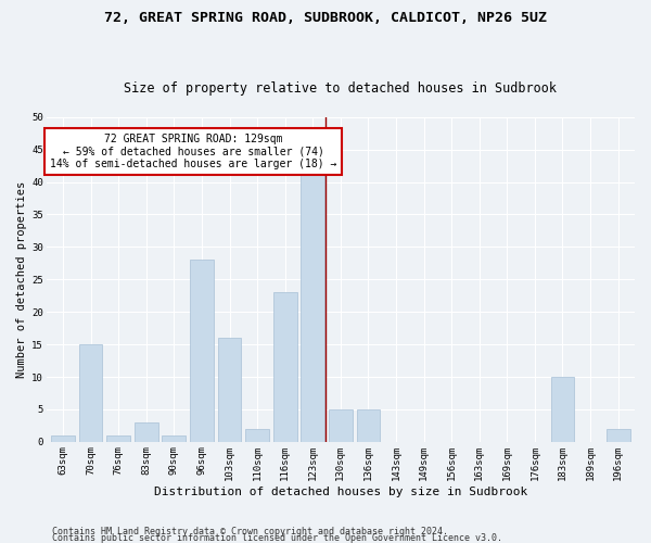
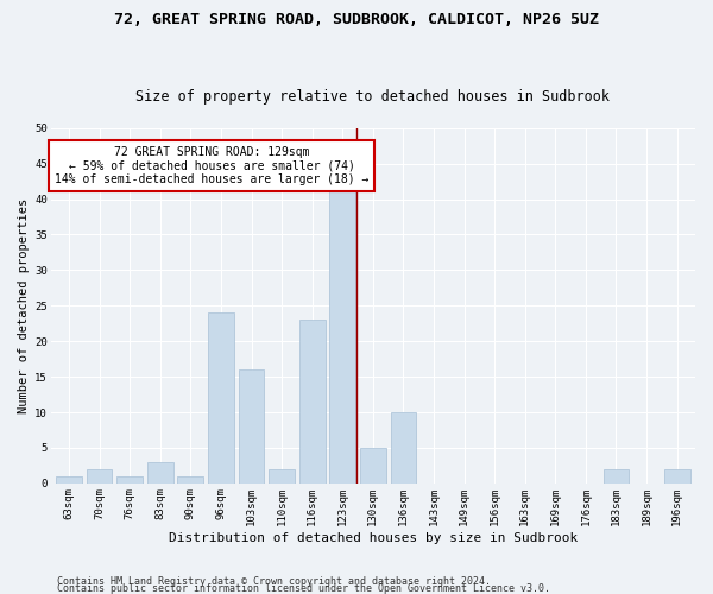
70sqm: 15 -> 2
96sqm: 28 -> 24
136sqm: 5 -> 10
183sqm: 10 -> 2
